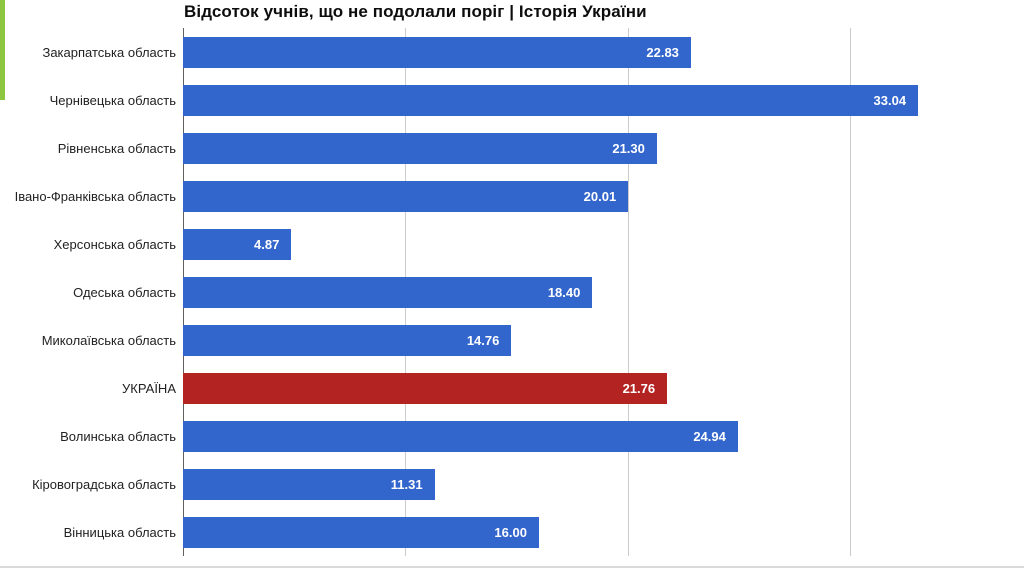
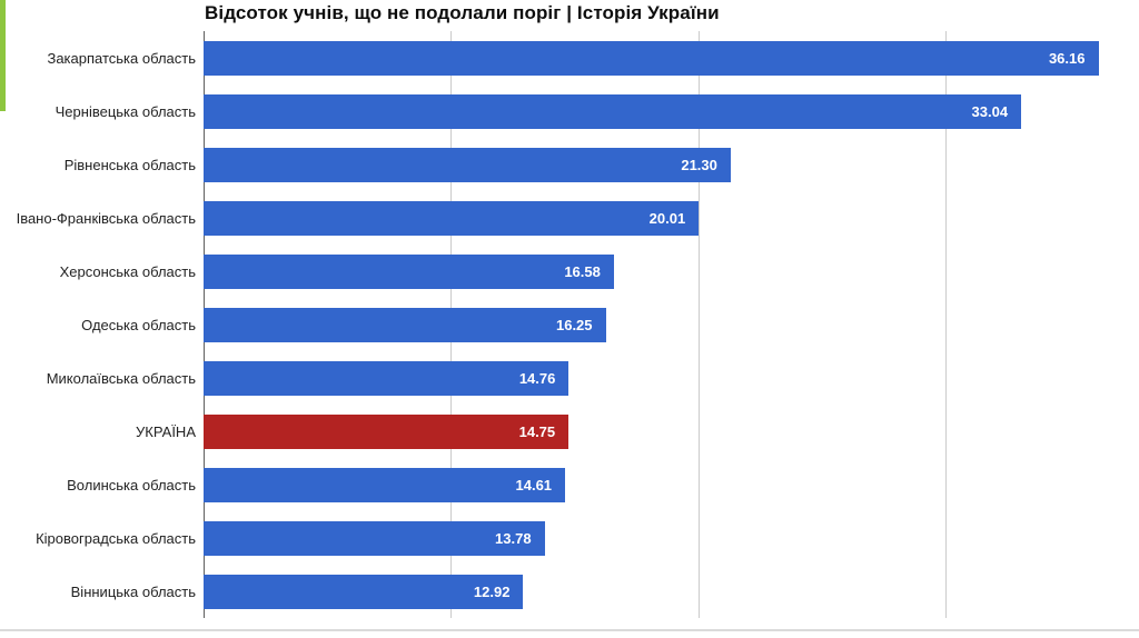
Закарпатська область: 22.83 -> 36.16
Херсонська область: 4.87 -> 16.58
Одеська область: 18.40 -> 16.25
УКРАЇНА: 21.76 -> 14.75
Волинська область: 24.94 -> 14.61
Кіровоградська область: 11.31 -> 13.78
Вінницька область: 16.00 -> 12.92
